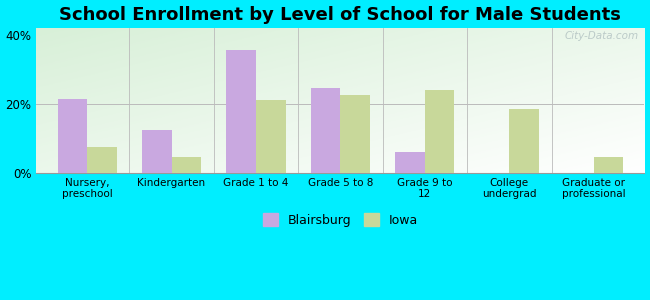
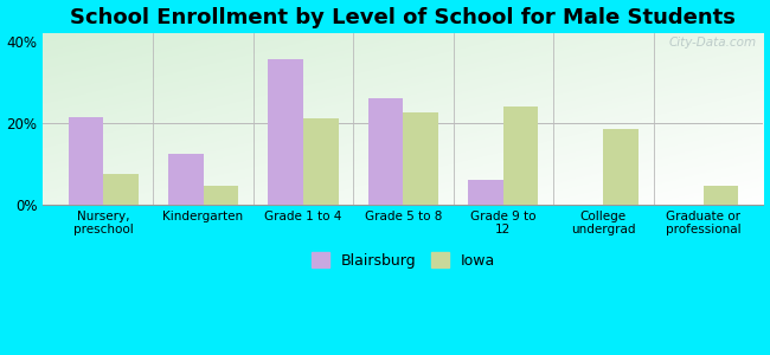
Blairsburg/Grade 5 to 8: 24.5% -> 26.0%
